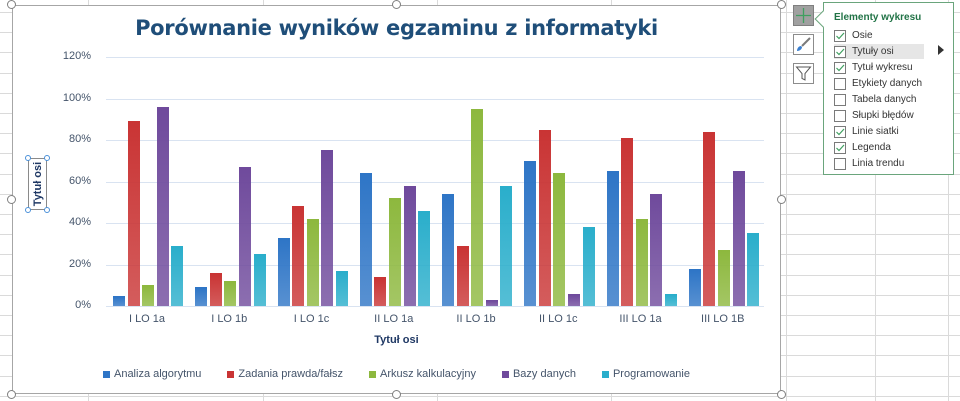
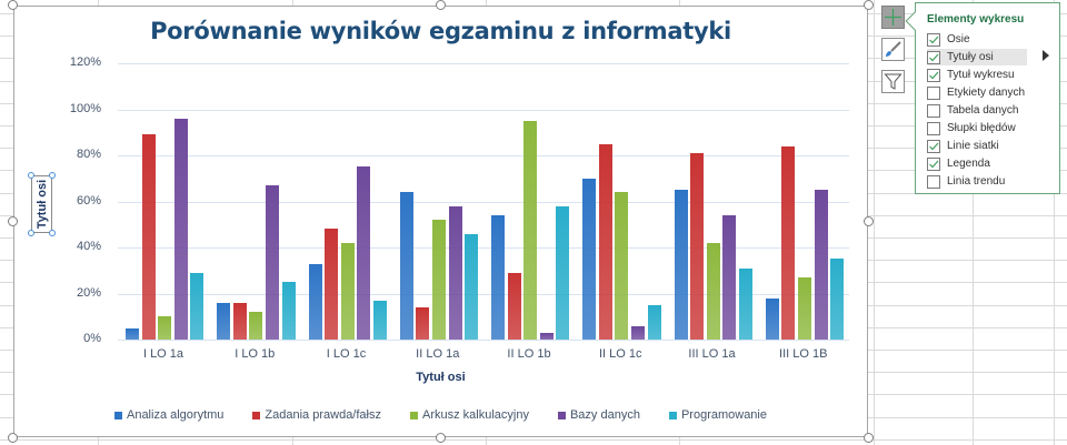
Analiza algorytmu/I LO 1b: 9% -> 16%
Programowanie/II LO 1c: 38% -> 15%
Programowanie/III LO 1a: 6% -> 31%
